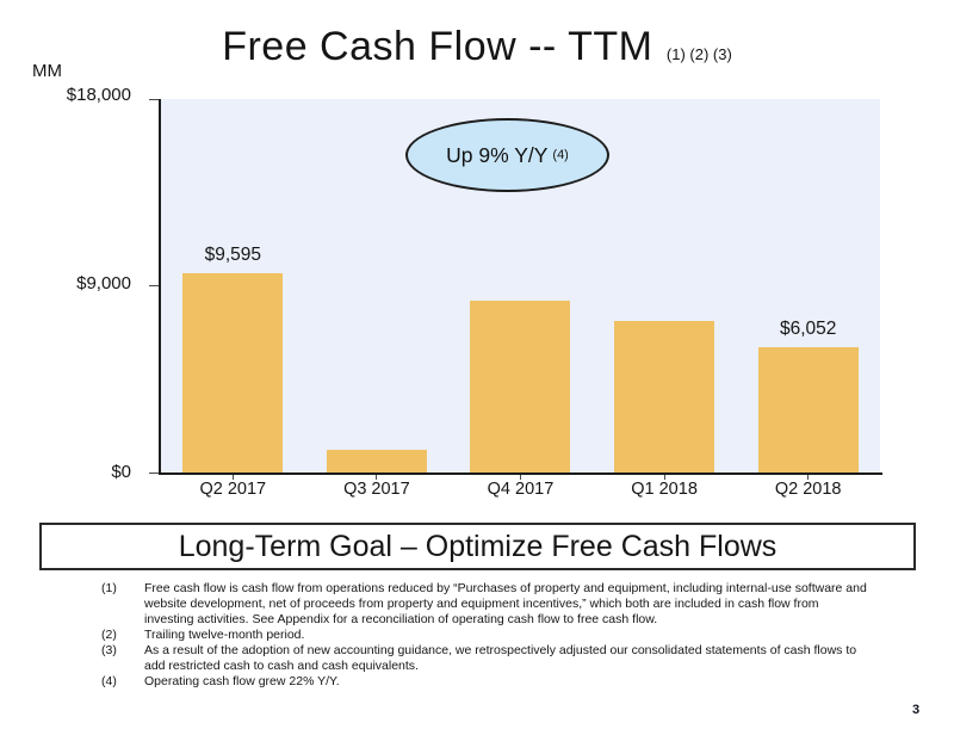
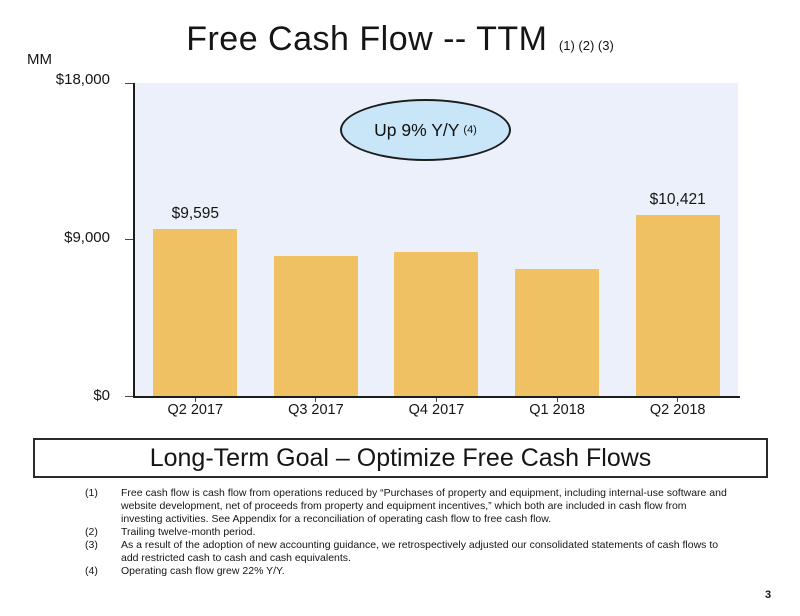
Q3 2017: $1100 -> $8000
Q2 2018: $6,052 -> $10,421
